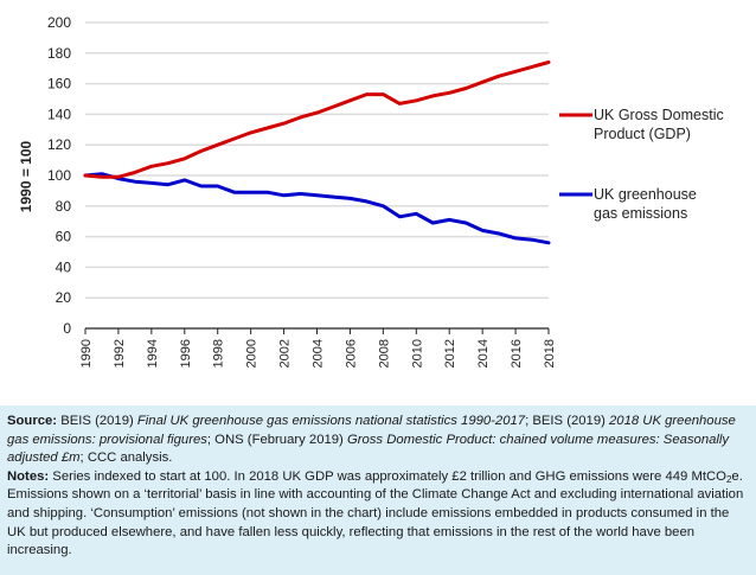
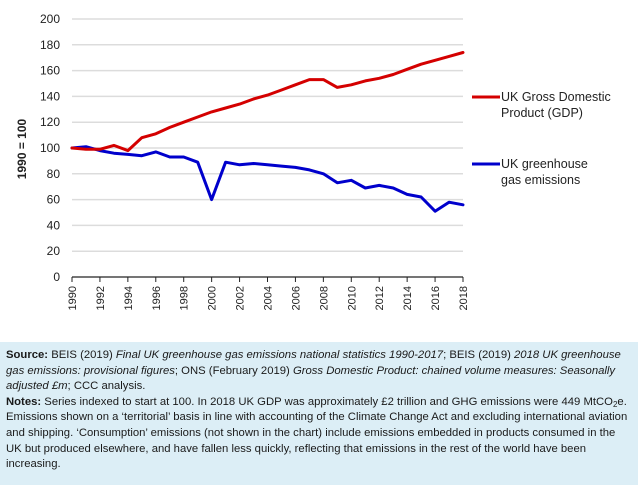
UK Gross Domestic Product (GDP)/1994: 106 -> 98
UK greenhouse gas emissions/2000: 89 -> 60
UK greenhouse gas emissions/2016: 59 -> 51
